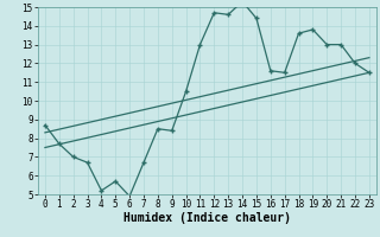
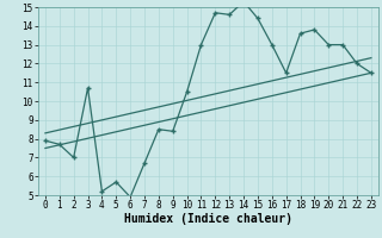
0: 8.7 -> 7.9
3: 6.7 -> 10.7
16: 11.6 -> 13.0
